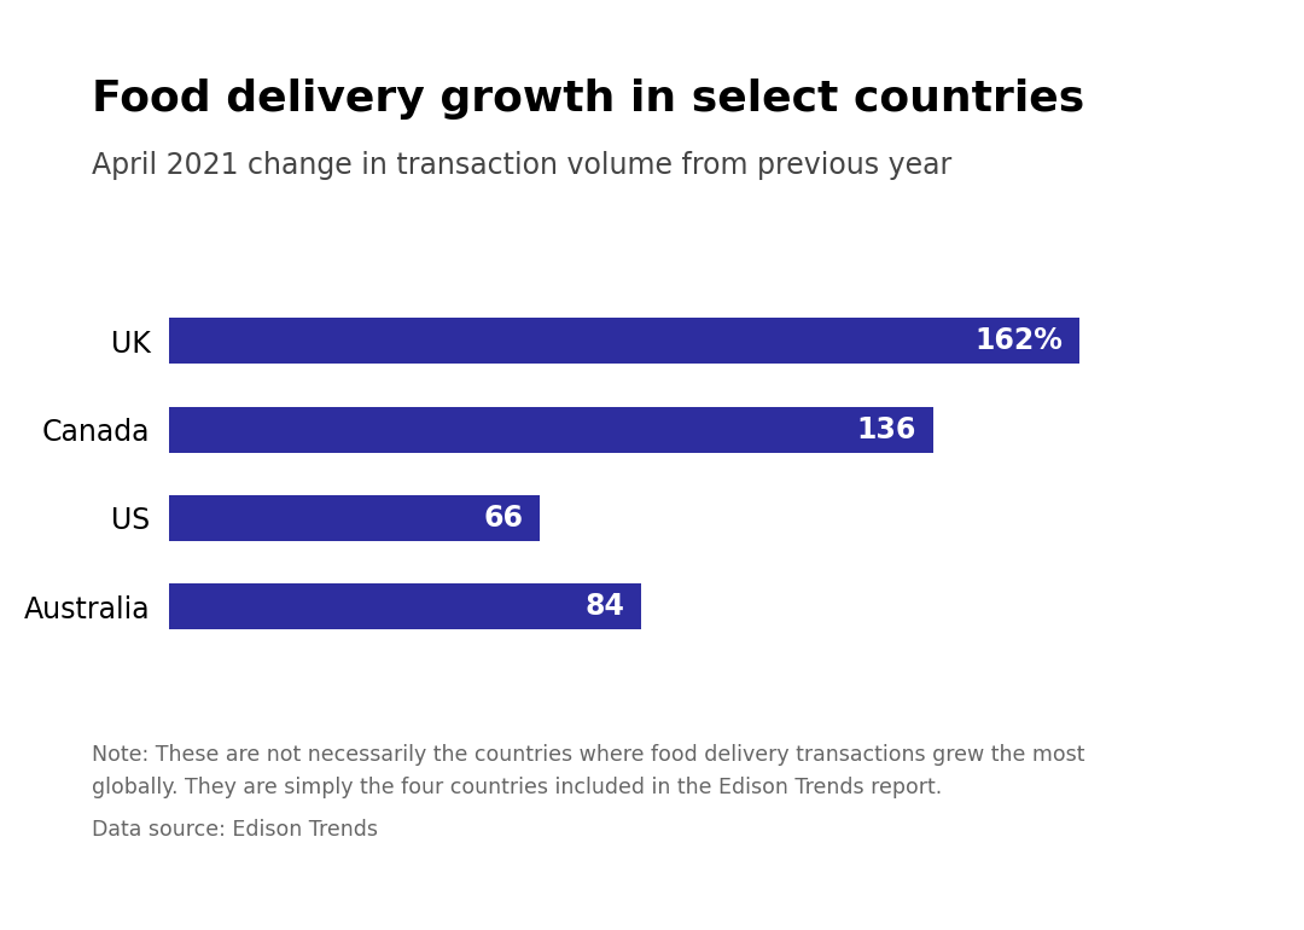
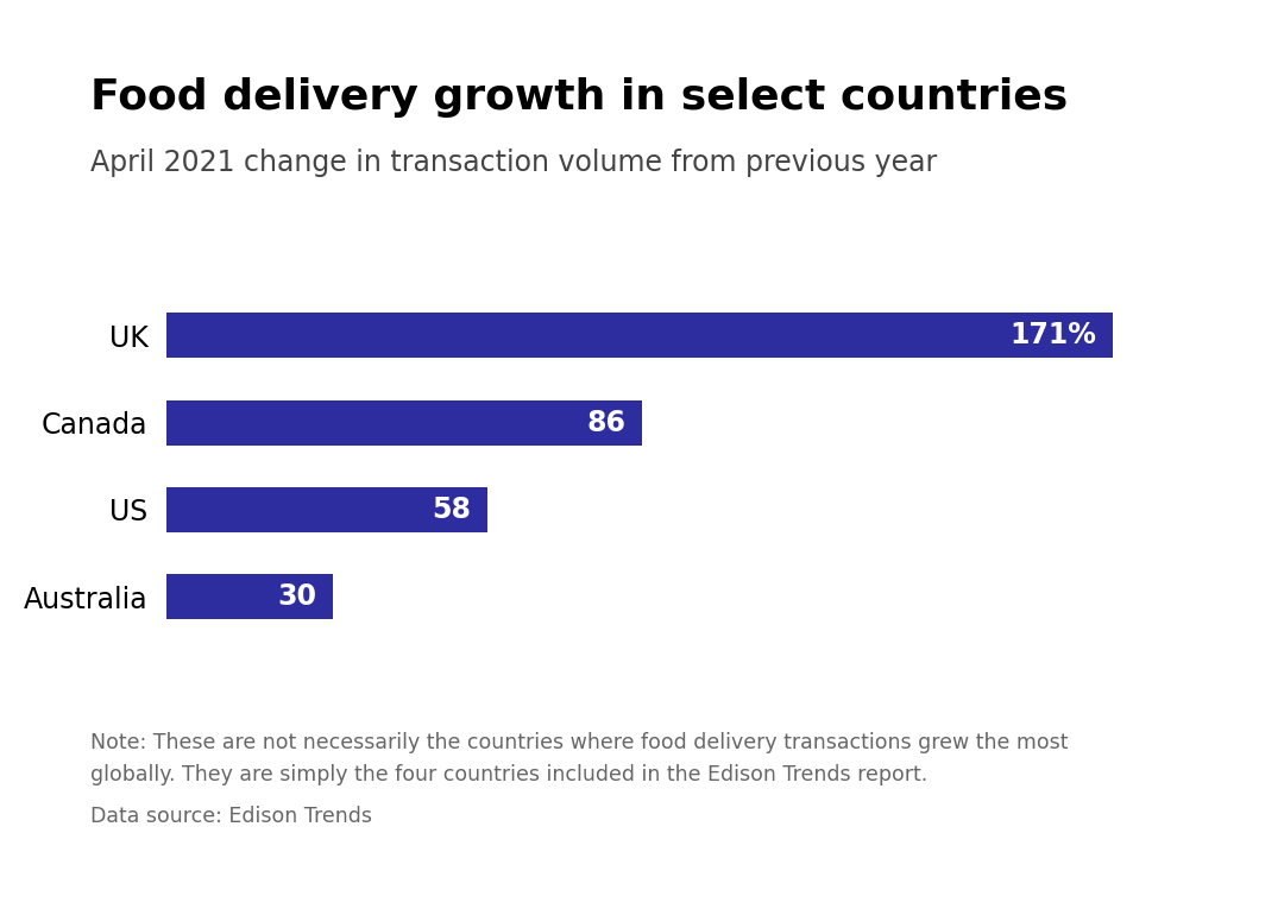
UK: 162% -> 171%
Canada: 136 -> 86
US: 66 -> 58
Australia: 84 -> 30
